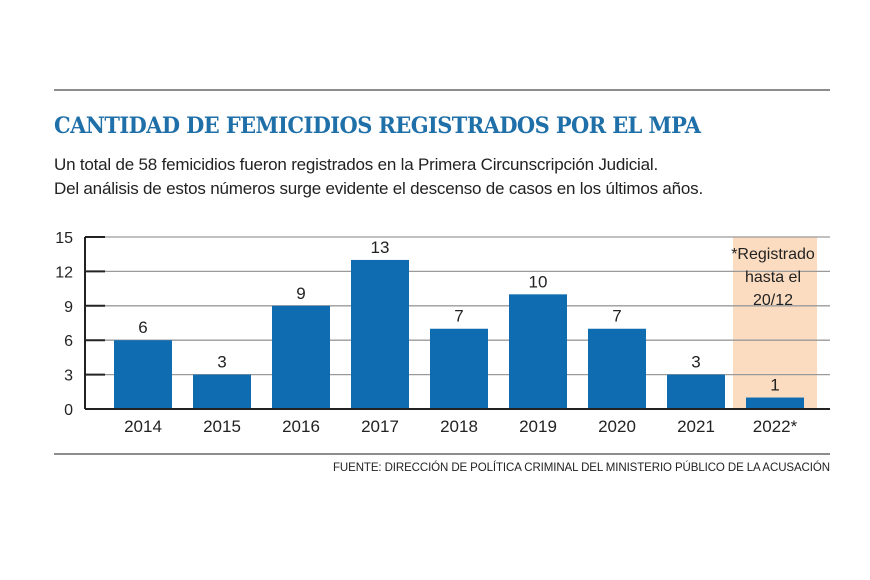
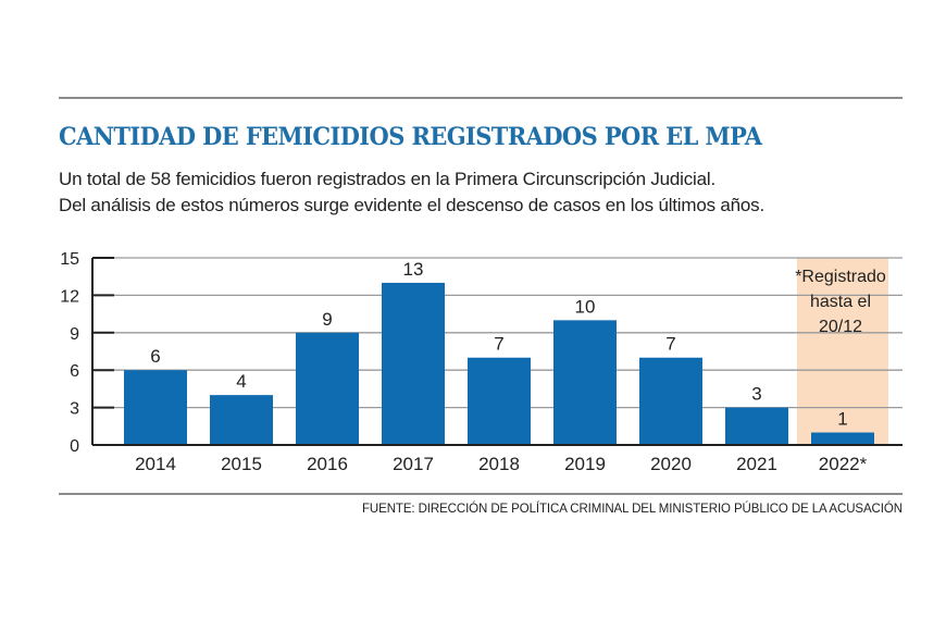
2015: 3 -> 4
